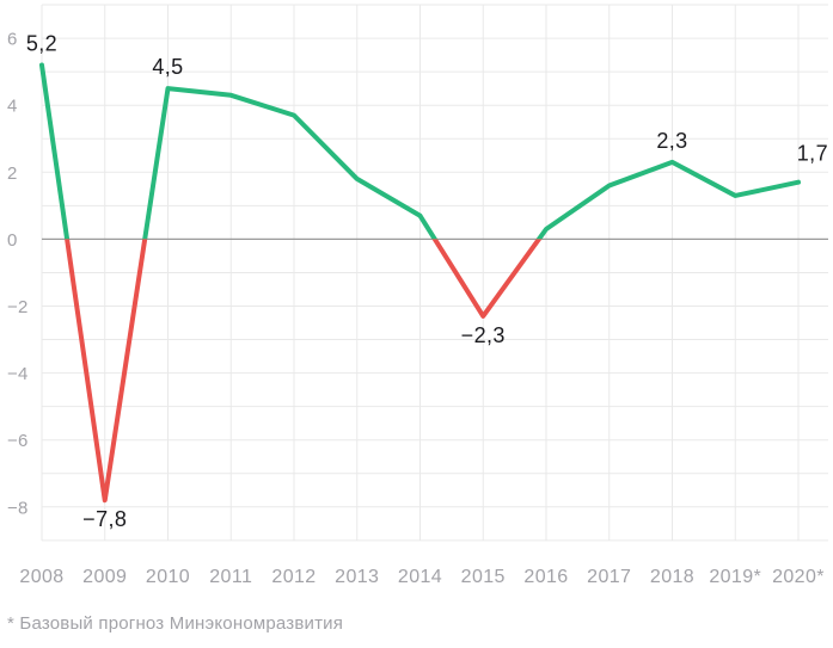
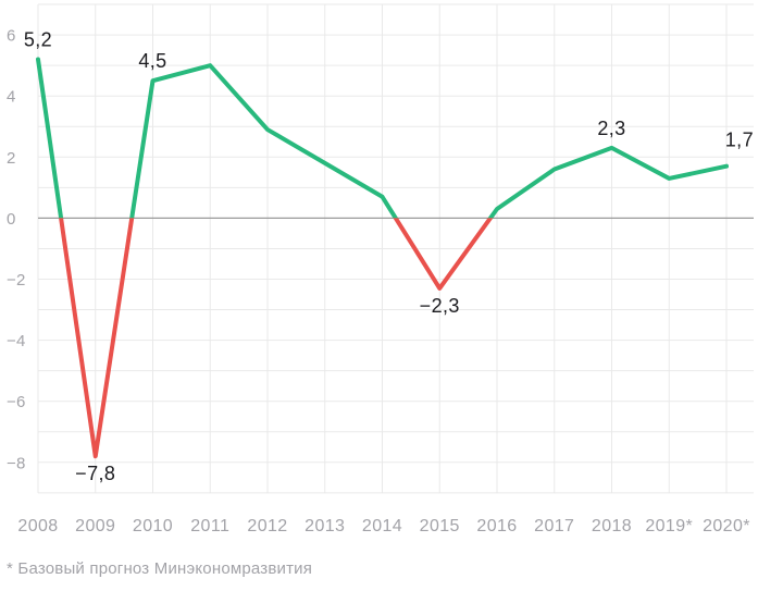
2011: 4.3 -> 5.0
2012: 3.7 -> 2.9
